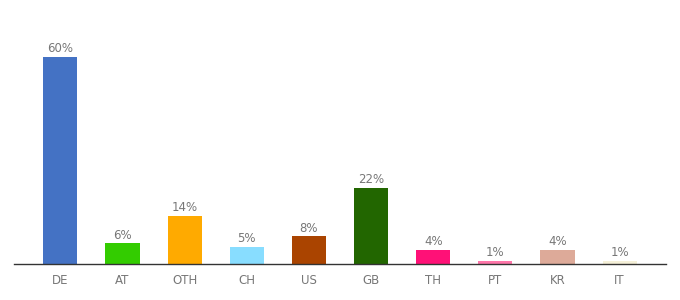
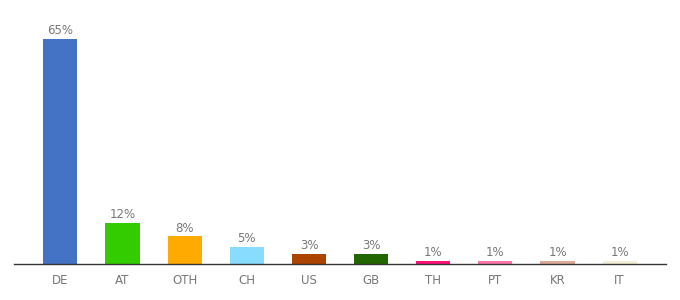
DE: 60% -> 65%
AT: 6% -> 12%
OTH: 14% -> 8%
US: 8% -> 3%
GB: 22% -> 3%
TH: 4% -> 1%
KR: 4% -> 1%
